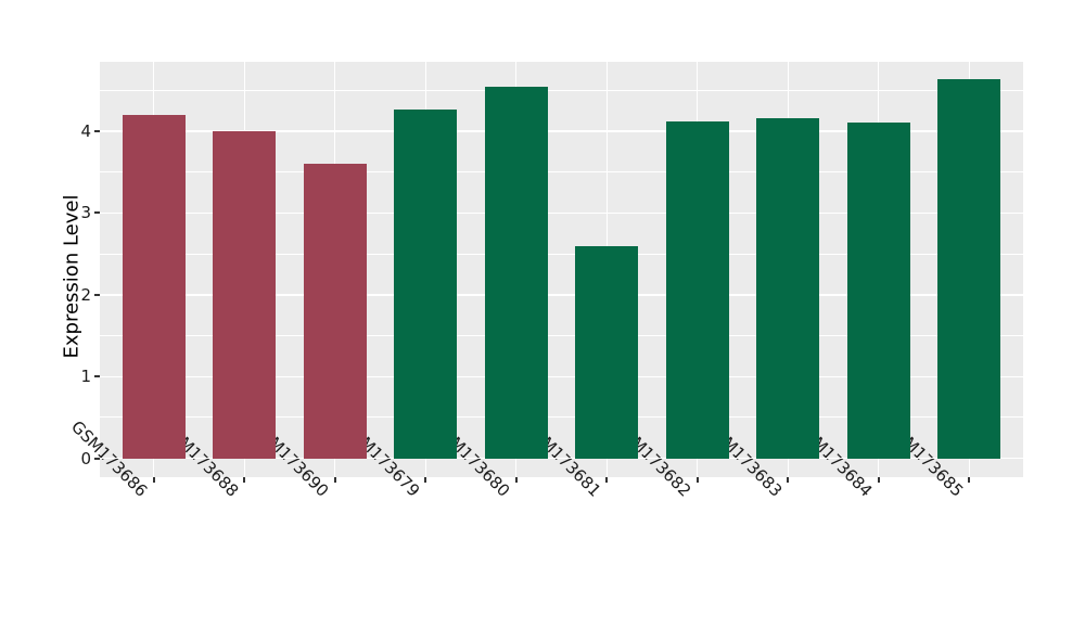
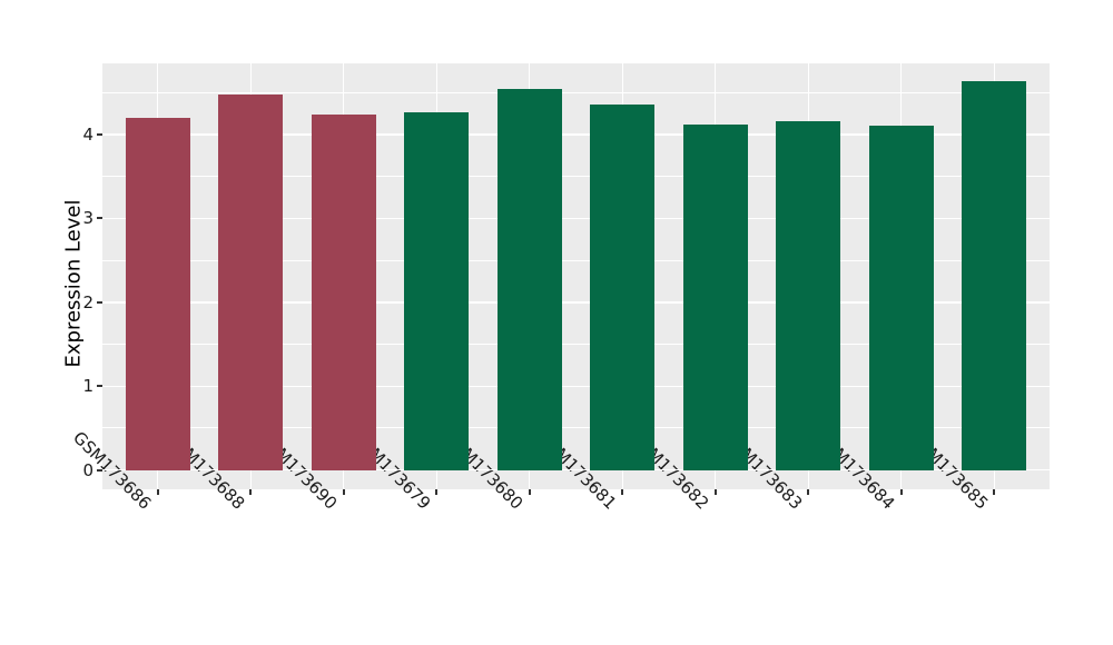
GSM173688: 4.0 -> 4.5
GSM173690: 3.6 -> 4.2
GSM173681: 2.6 -> 4.4
